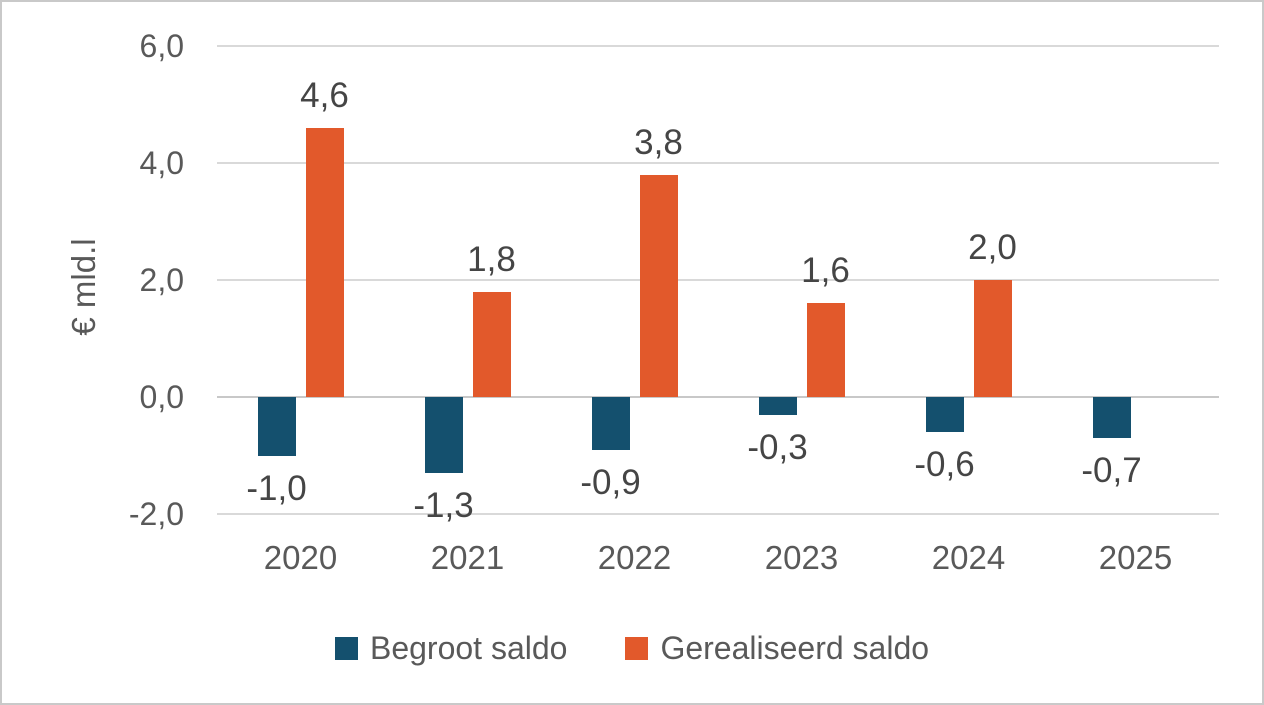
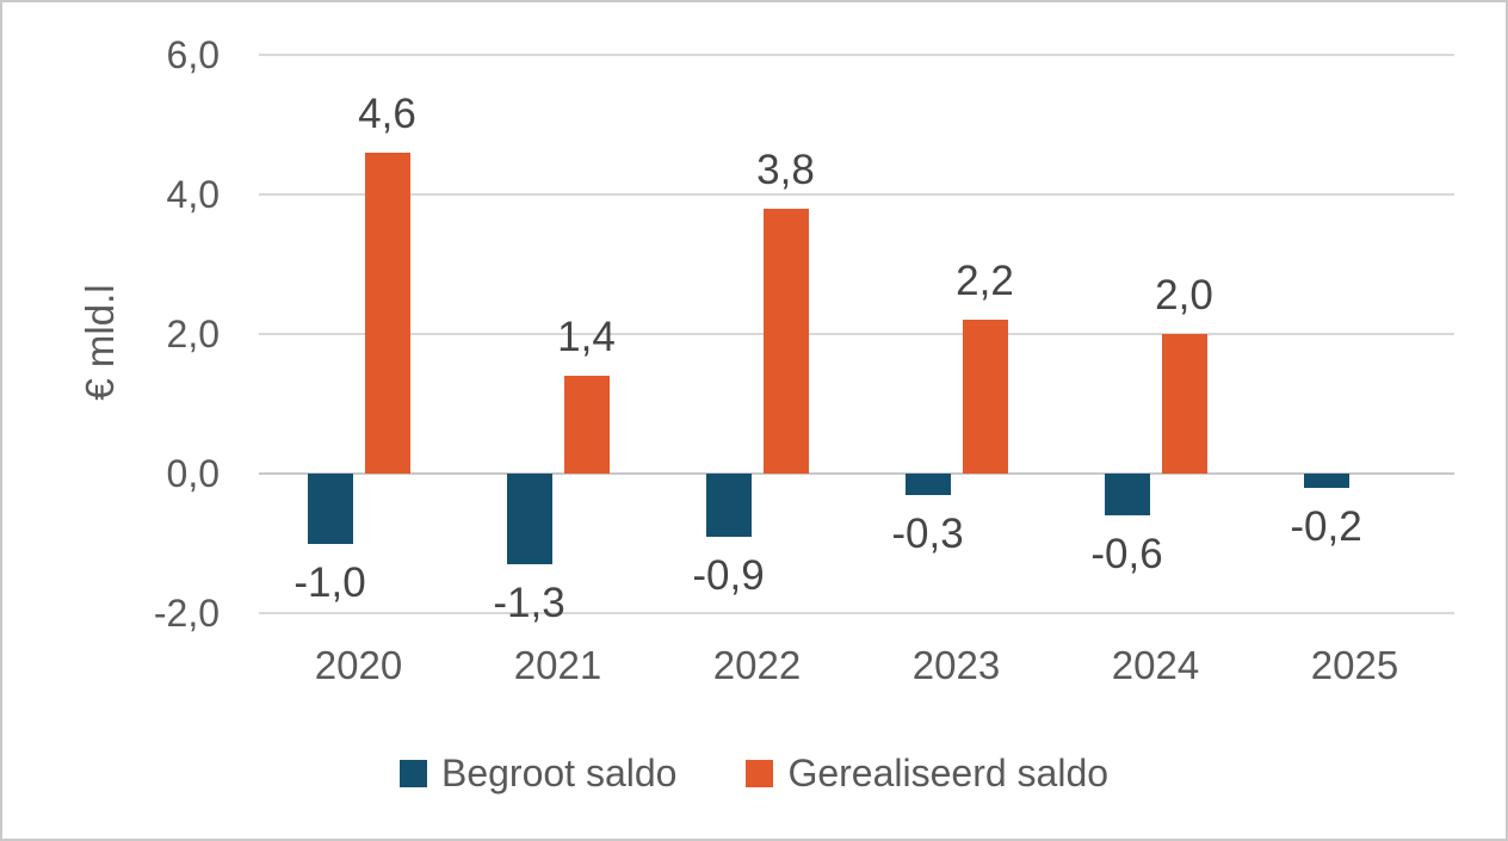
Gerealiseerd saldo/2021: 1,8 -> 1,4
Gerealiseerd saldo/2023: 1,6 -> 2,2
Begroot saldo/2025: -0,7 -> -0,2
